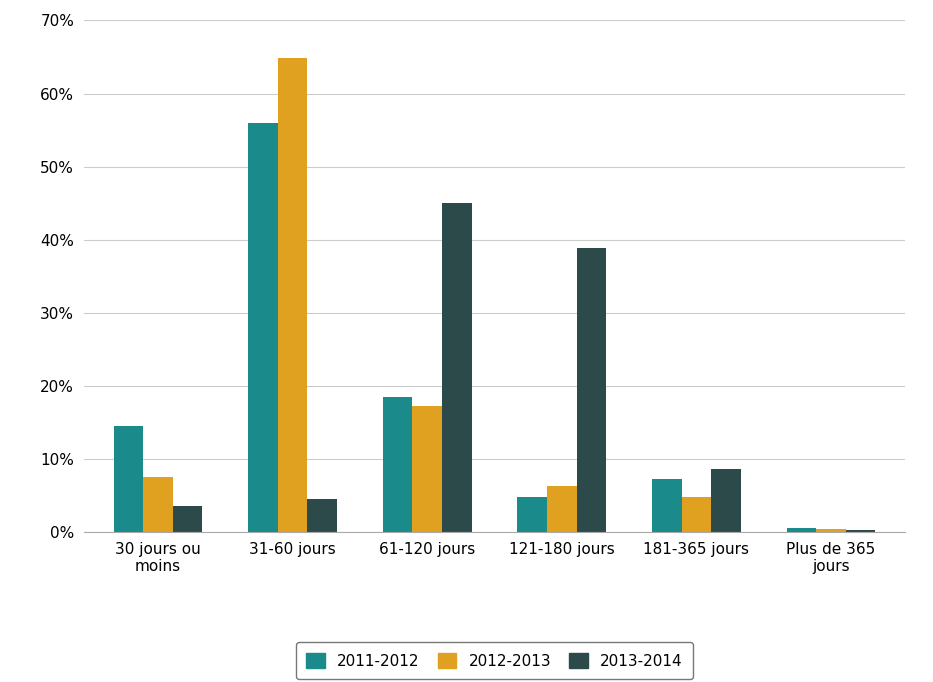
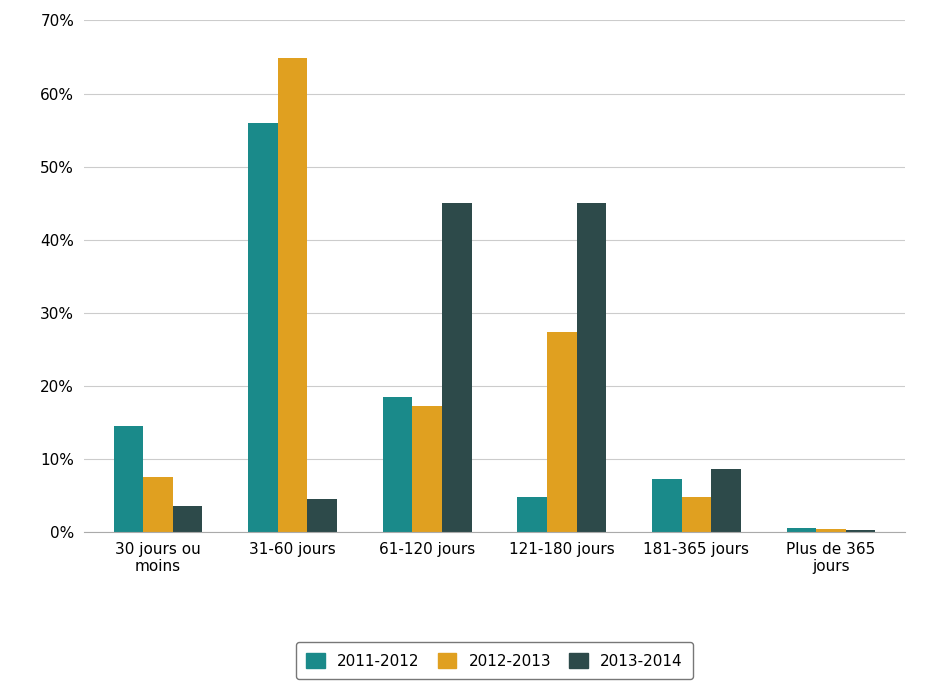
2012-2013/121-180 jours: 6.3% -> 27.4%
2013-2014/121-180 jours: 38.8% -> 45.0%
